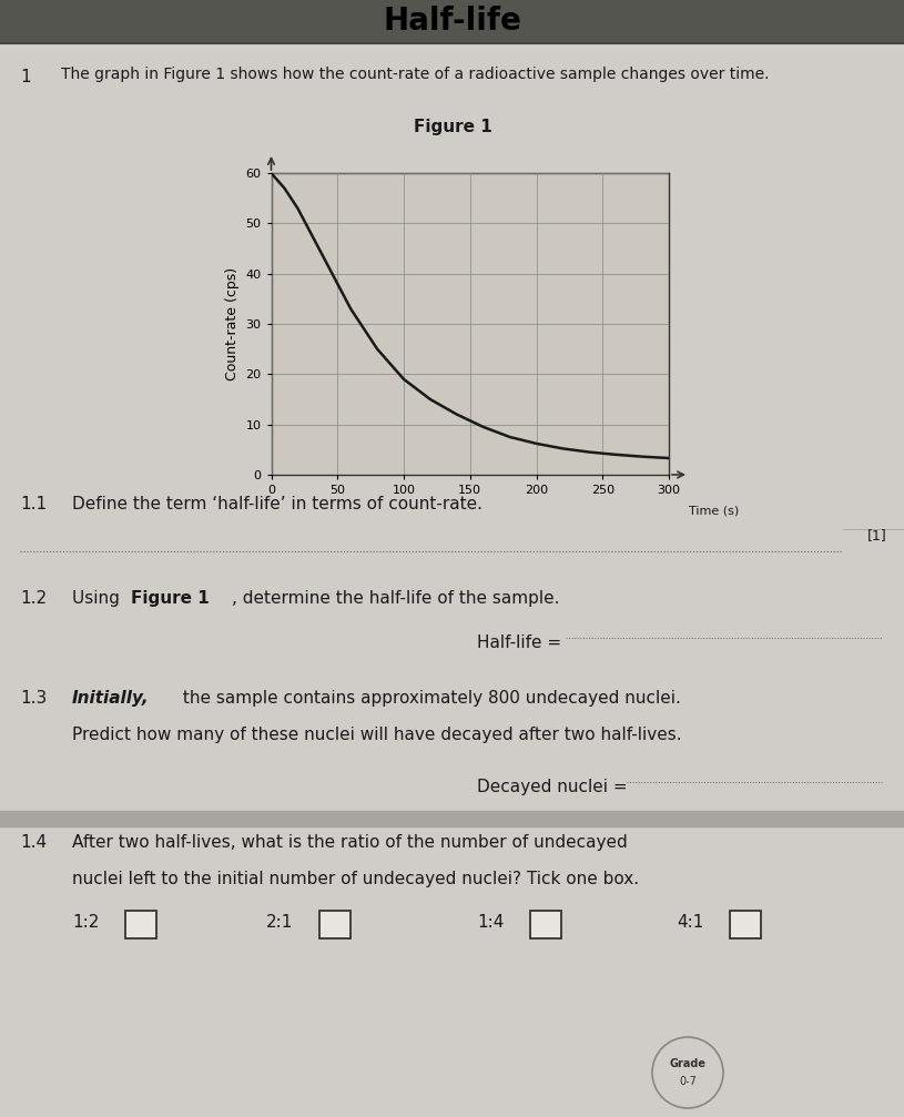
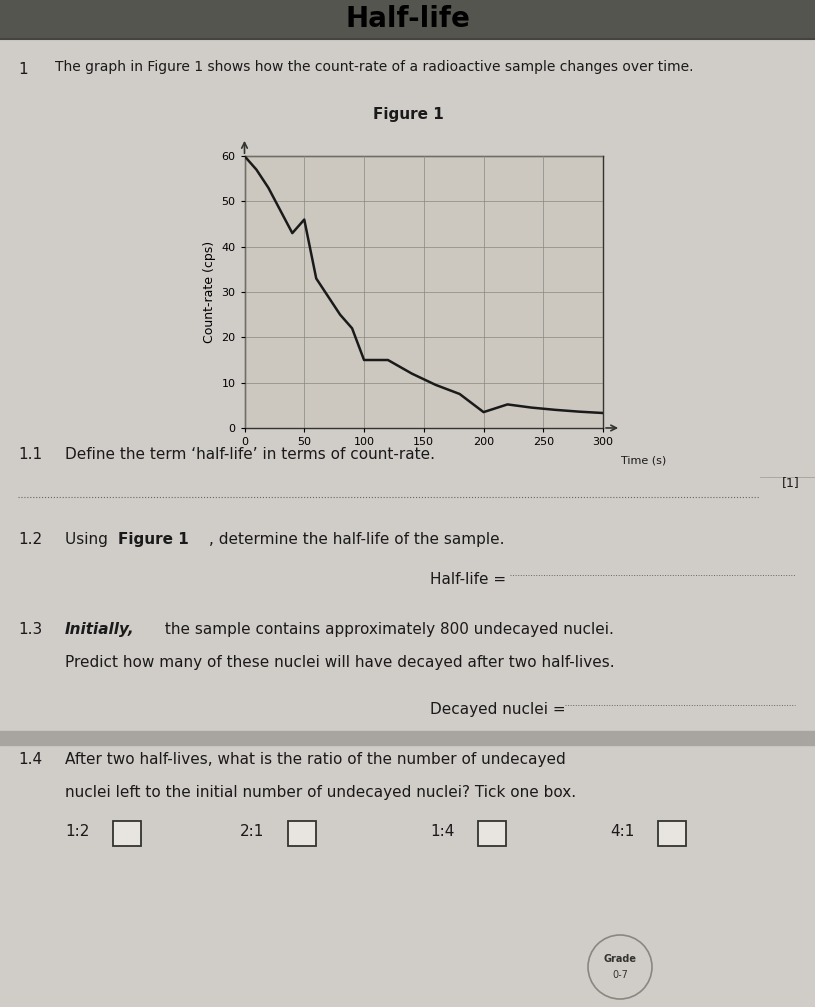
50: 38.0 -> 46.0
100: 19.0 -> 15.0
200: 6.2 -> 3.5
